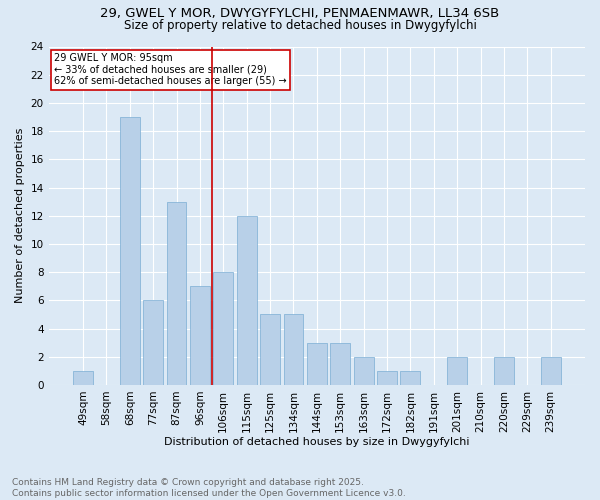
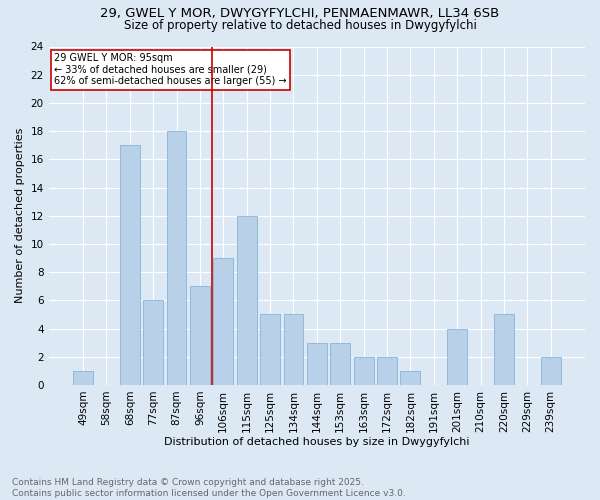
68sqm: 19 -> 17
87sqm: 13 -> 18
106sqm: 8 -> 9
172sqm: 1 -> 2
201sqm: 2 -> 4
220sqm: 2 -> 5
